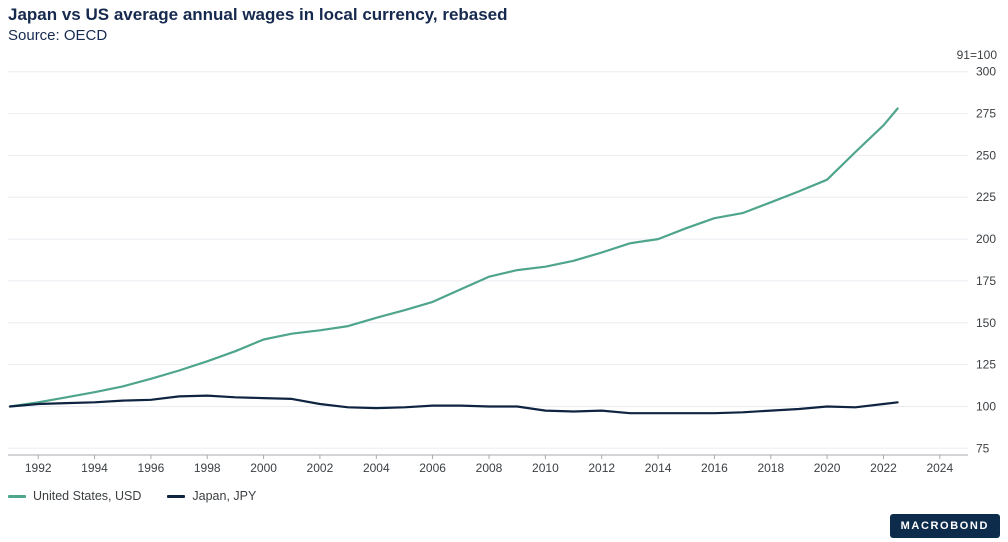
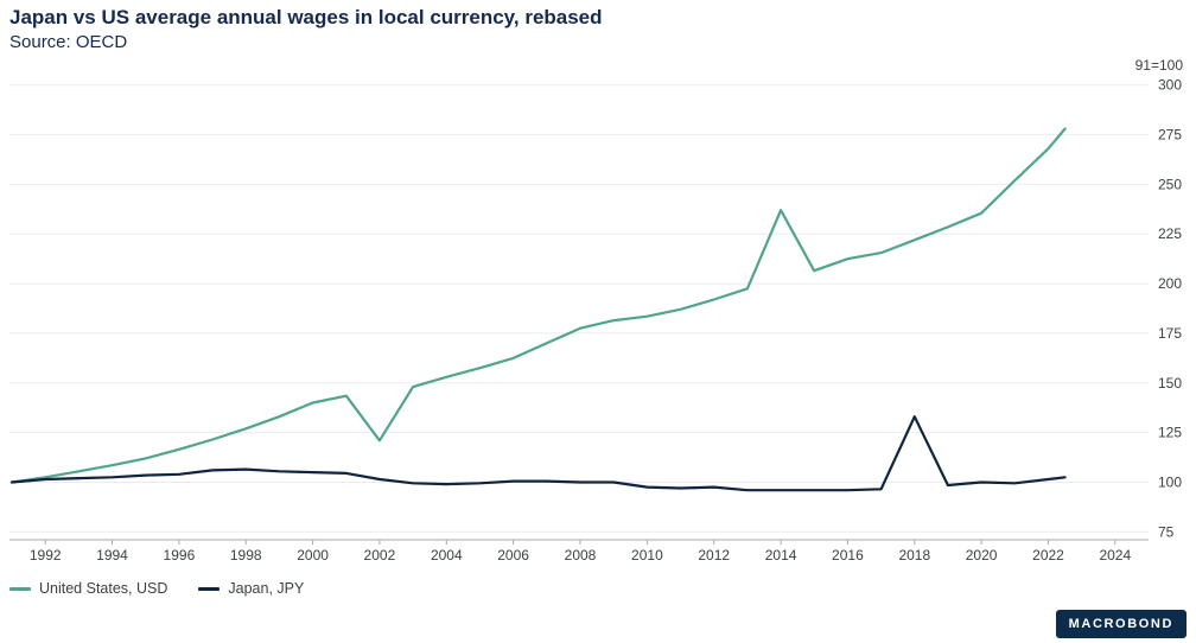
United States, USD/2002: 146 -> 121
United States, USD/2014: 200 -> 237
Japan, JPY/2018: 98 -> 133
